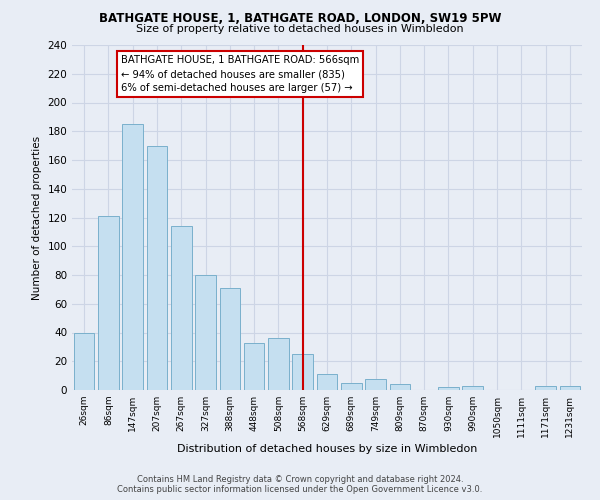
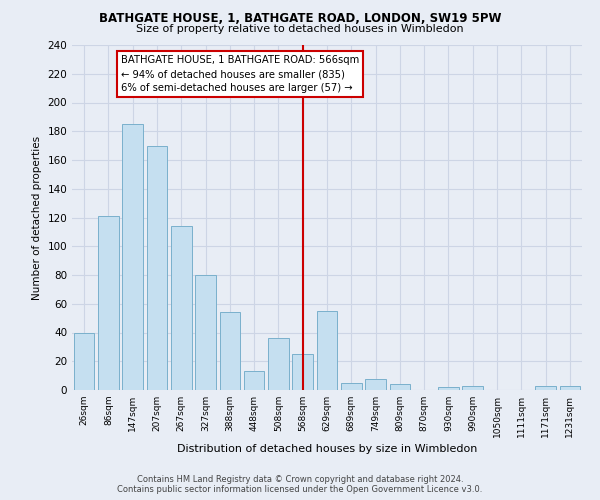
388sqm: 71 -> 54
448sqm: 33 -> 13
629sqm: 11 -> 55
